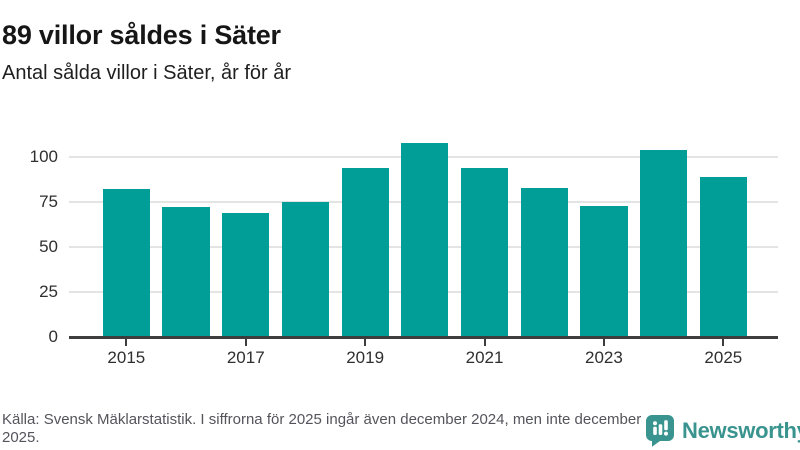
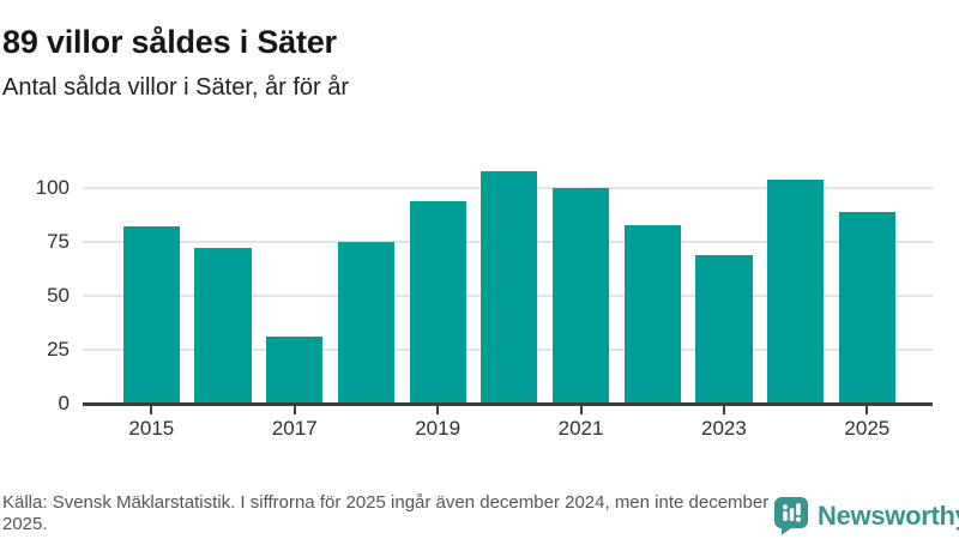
2017: 69 -> 31
2021: 94 -> 100
2023: 73 -> 69
